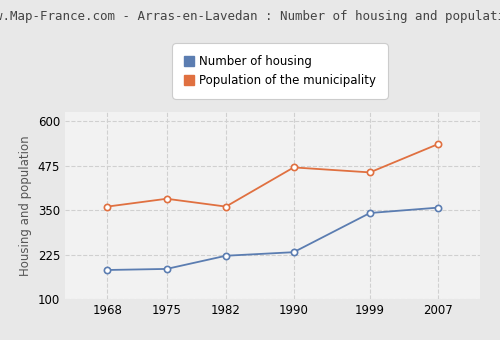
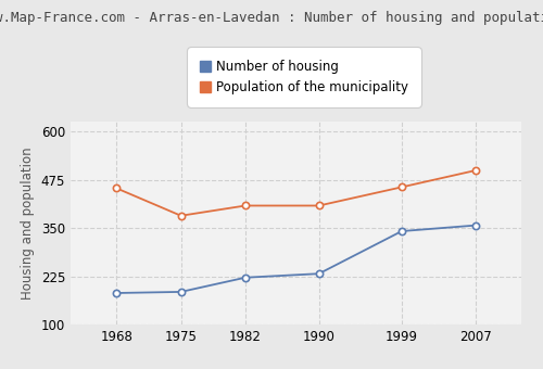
Population of the municipality/1968: 360 -> 453
Population of the municipality/1982: 360 -> 408
Population of the municipality/1990: 470 -> 408
Population of the municipality/2007: 535 -> 499
